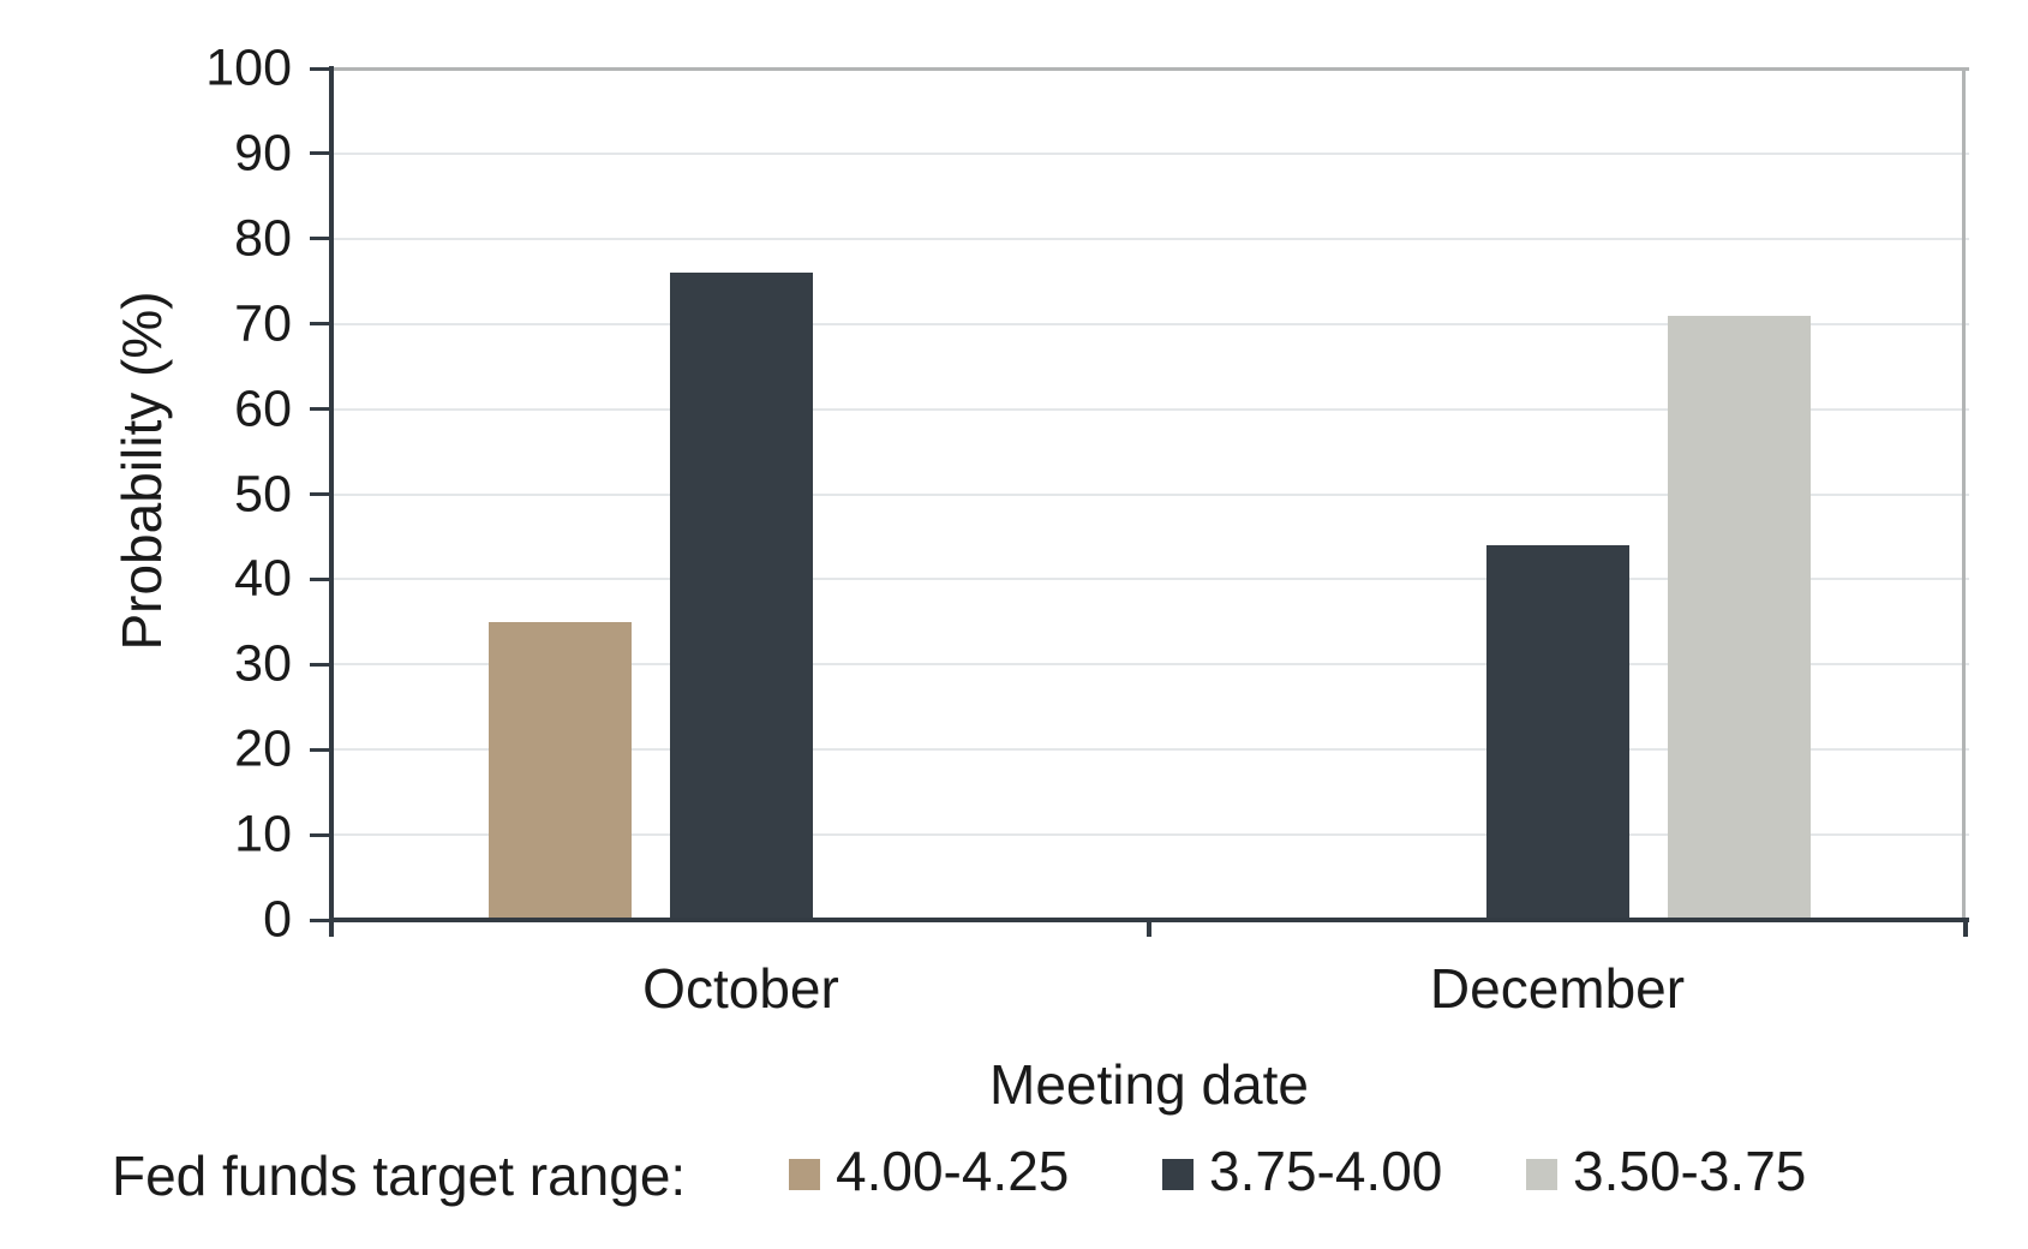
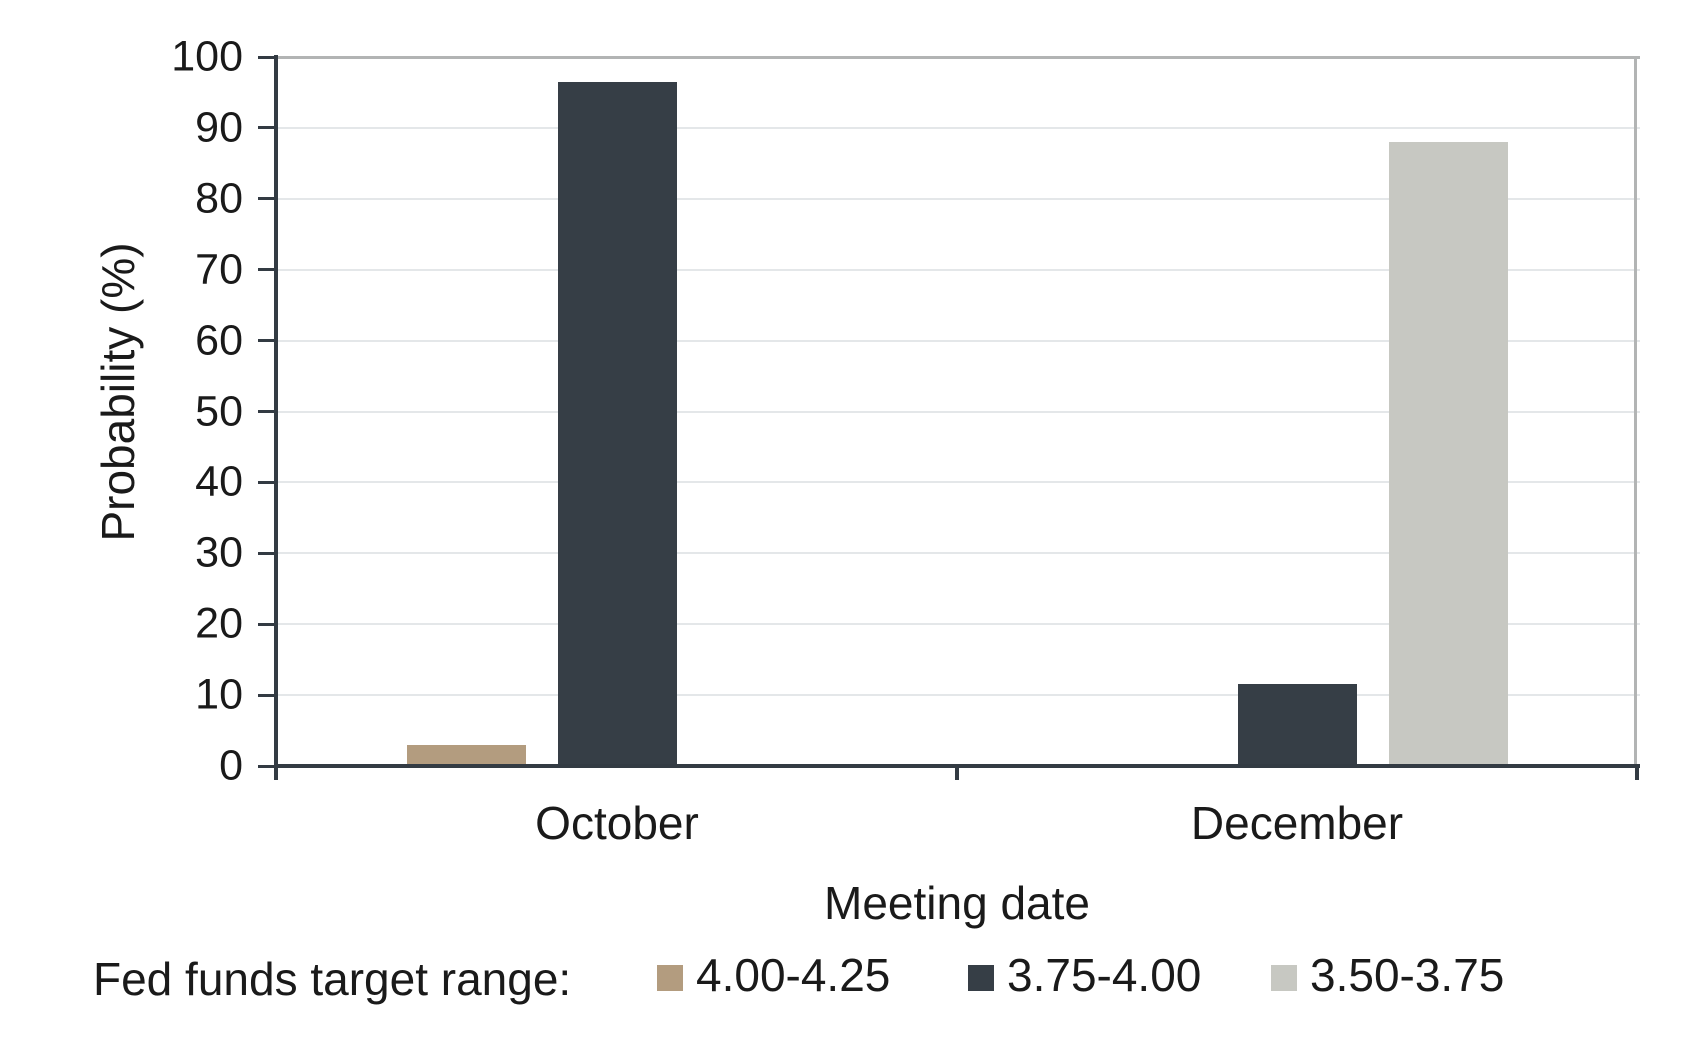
4.00-4.25/October: 35 -> 3
3.75-4.00/October: 76 -> 96
3.75-4.00/December: 44 -> 12
3.50-3.75/December: 71 -> 88
